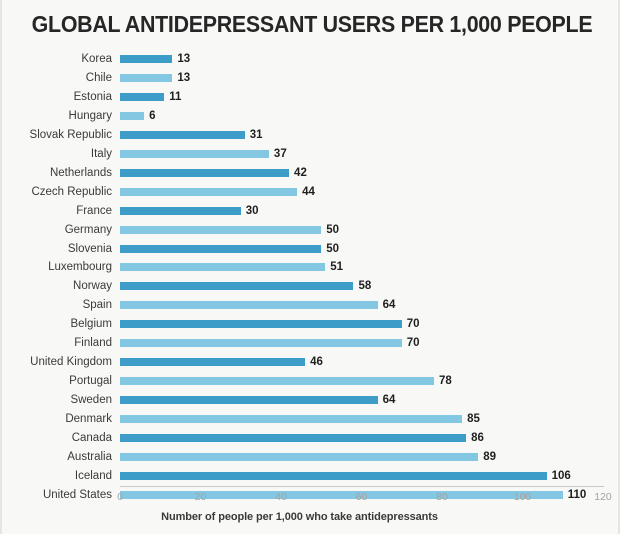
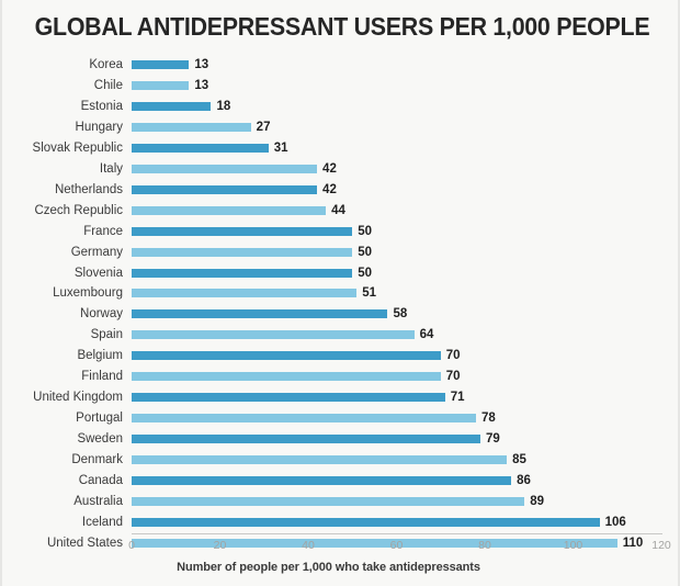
Estonia: 11 -> 18
Hungary: 6 -> 27
Italy: 37 -> 42
France: 30 -> 50
United Kingdom: 46 -> 71
Sweden: 64 -> 79
